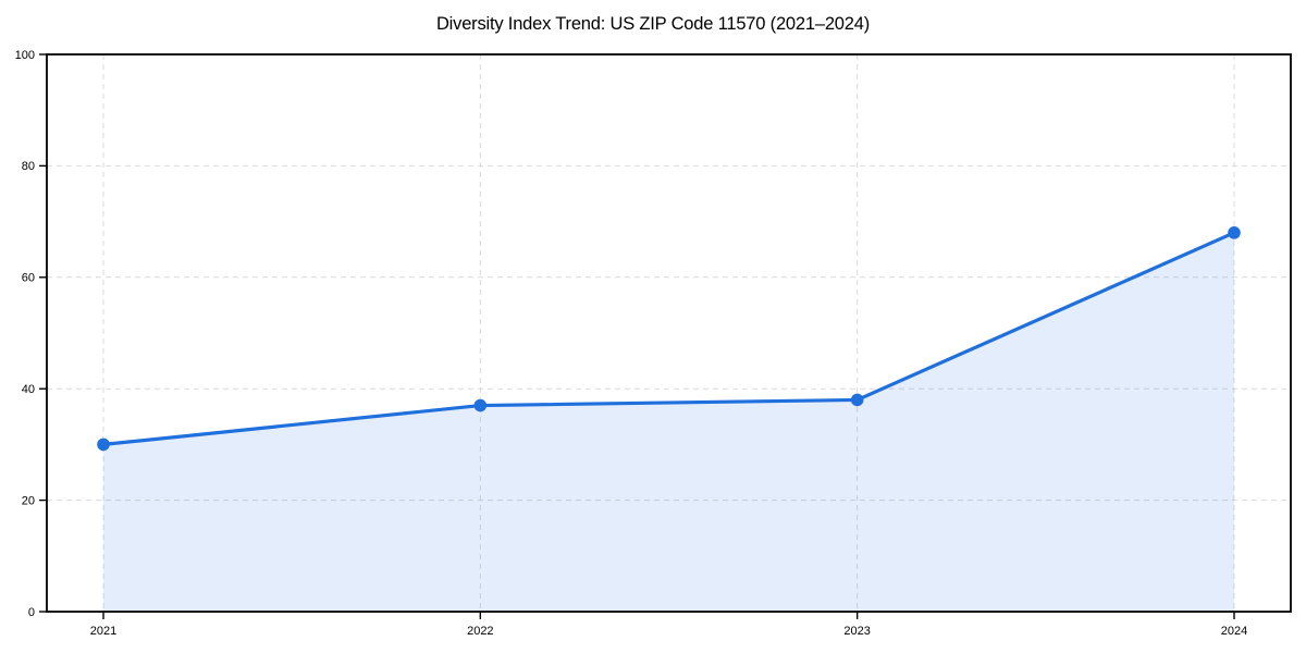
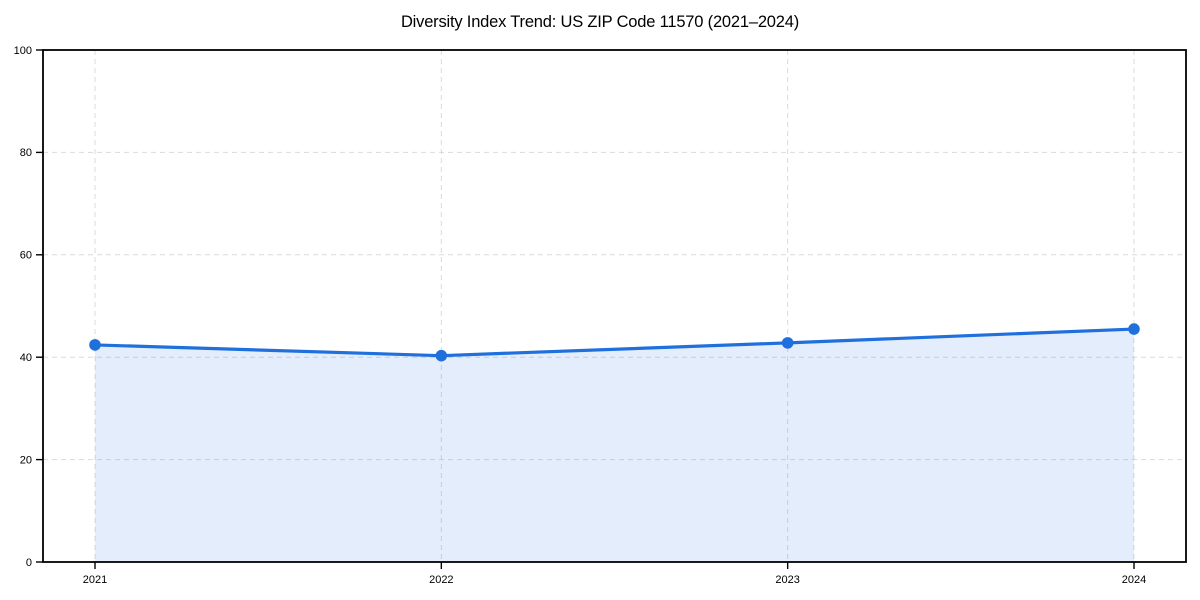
2021: 30 -> 42
2022: 37 -> 40
2023: 38 -> 43
2024: 68 -> 46
